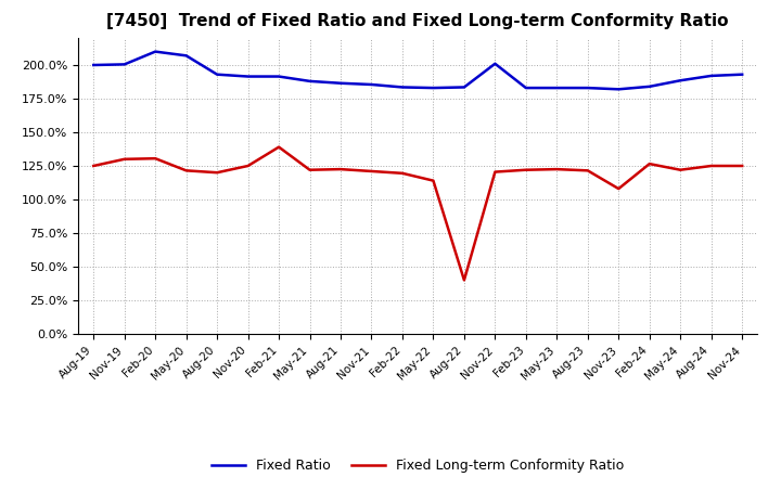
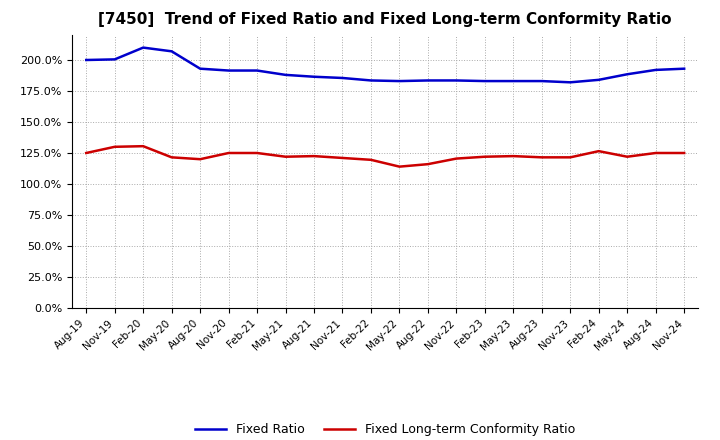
Fixed Long-term Conformity Ratio/Feb-21: 139% -> 125%
Fixed Long-term Conformity Ratio/Aug-22: 40% -> 116%
Fixed Ratio/Nov-22: 201% -> 184%
Fixed Long-term Conformity Ratio/Nov-23: 108% -> 122%
